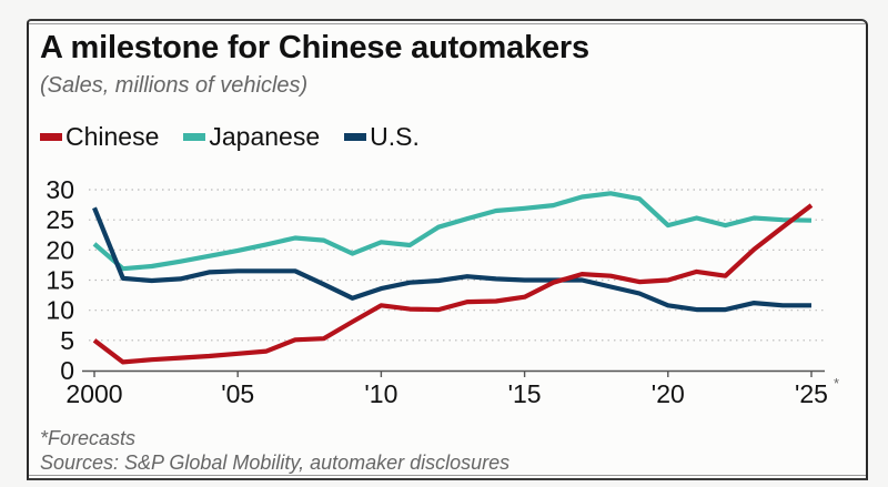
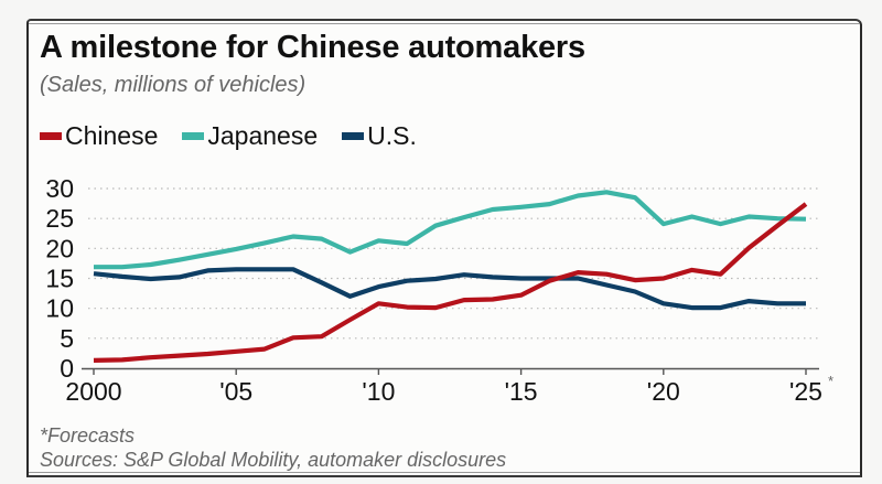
Chinese/2000: 5 -> 1
Japanese/2000: 21 -> 17
U.S./2000: 27 -> 16
